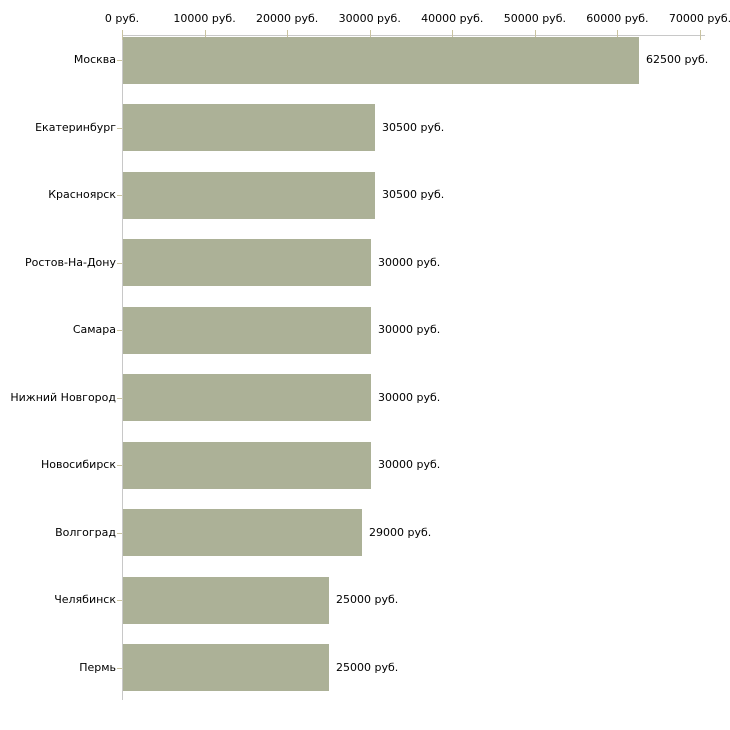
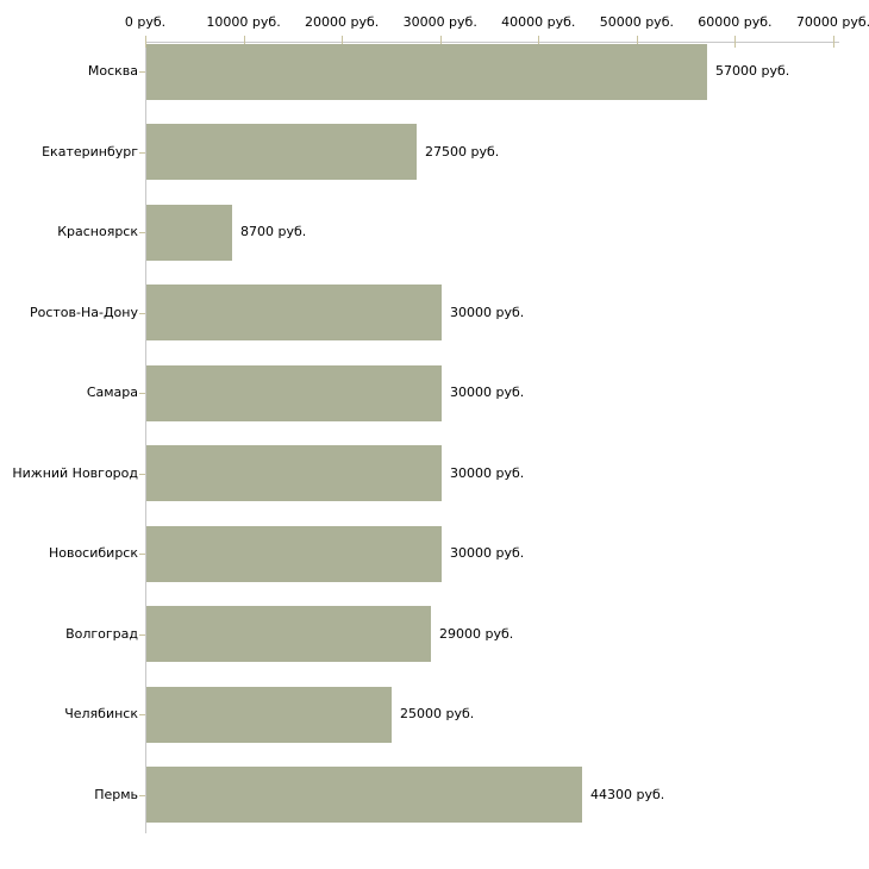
Москва: 62500 -> 57000
Екатеринбург: 30500 -> 27500
Красноярск: 30500 -> 8700
Пермь: 25000 -> 44300
